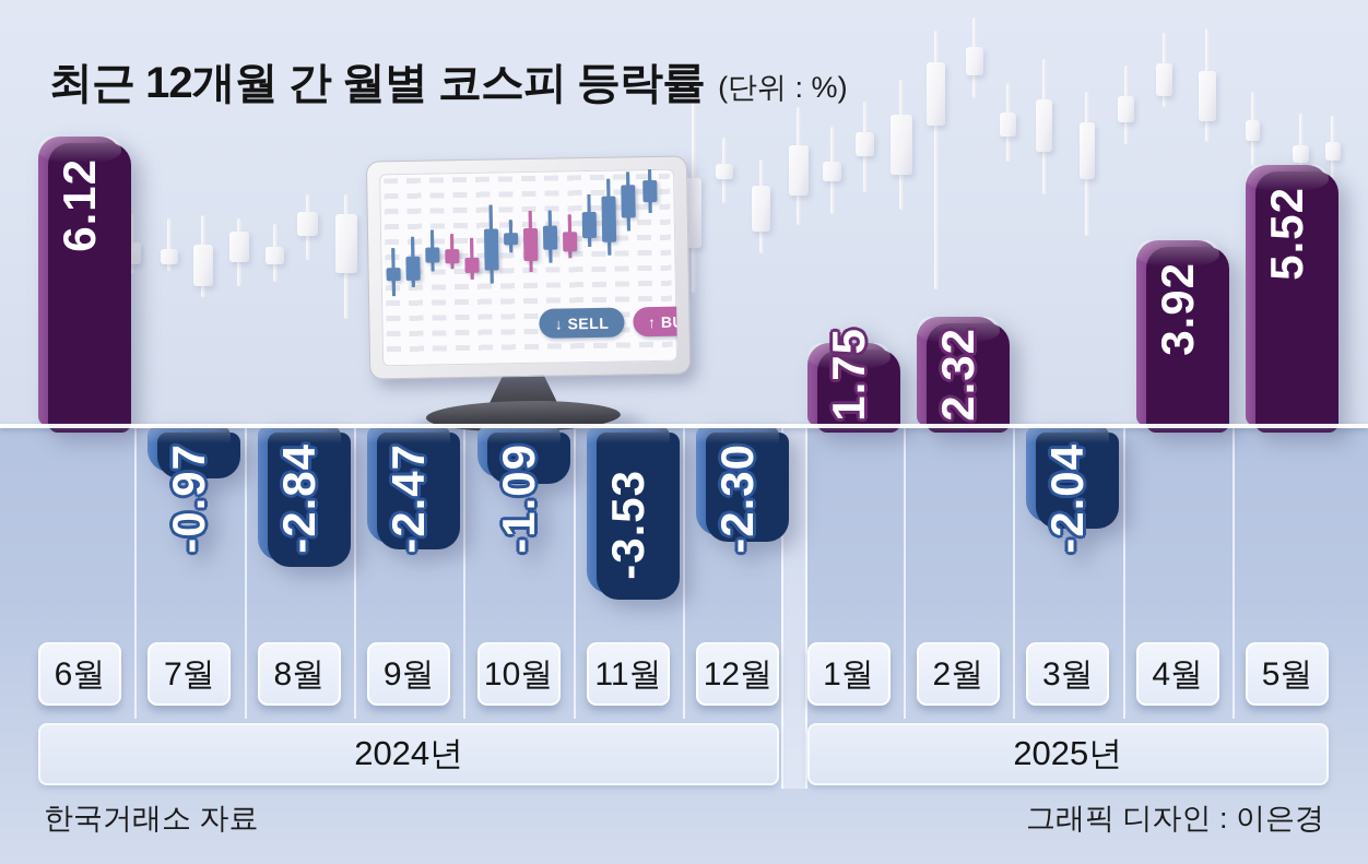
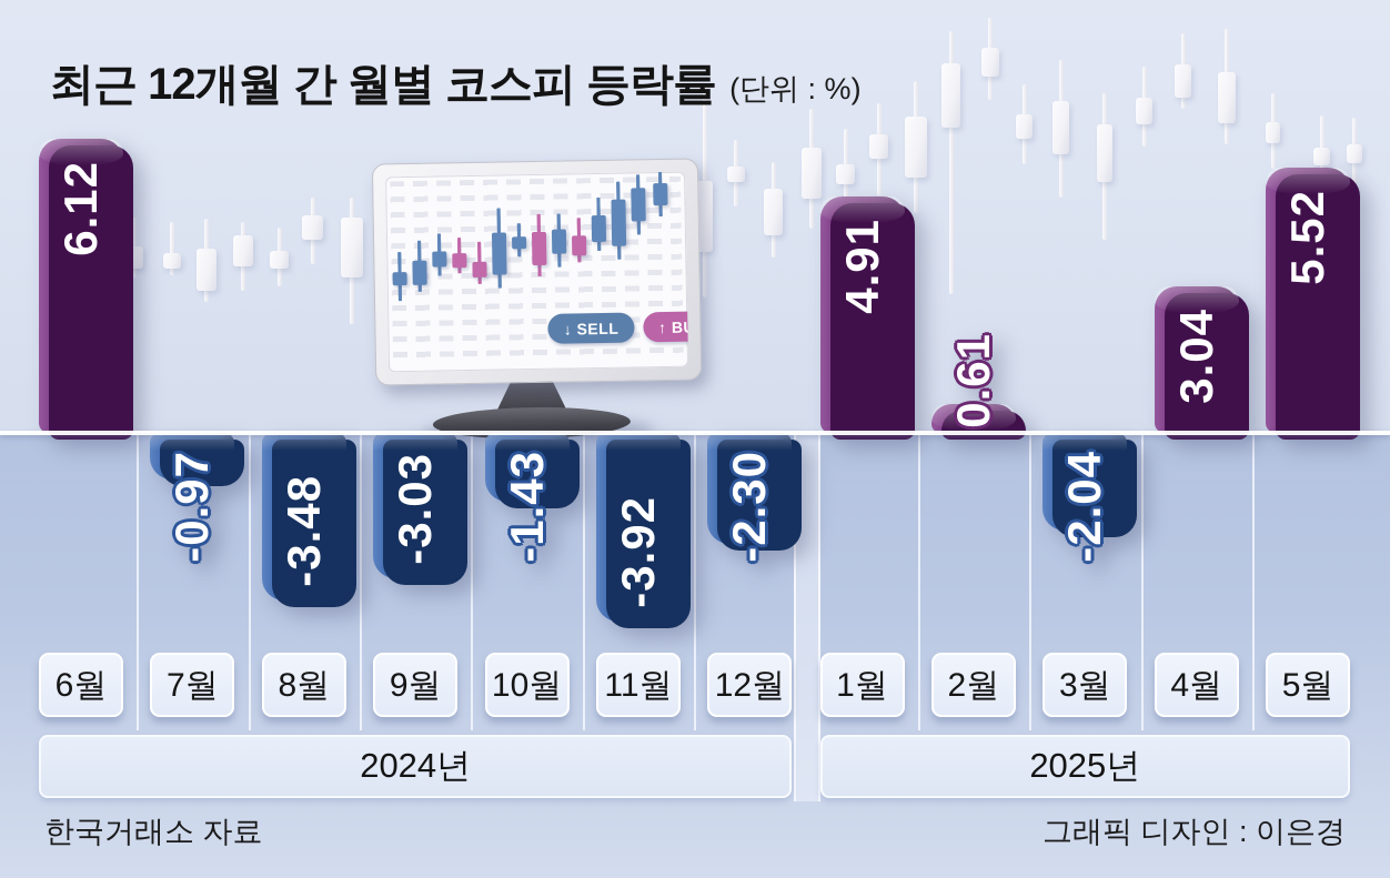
8월: -2.84 -> -3.48
9월: -2.47 -> -3.03
10월: -1.09 -> -1.43
11월: -3.53 -> -3.92
1월: 1.75 -> 4.91
2월: 2.32 -> 0.61
4월: 3.92 -> 3.04
